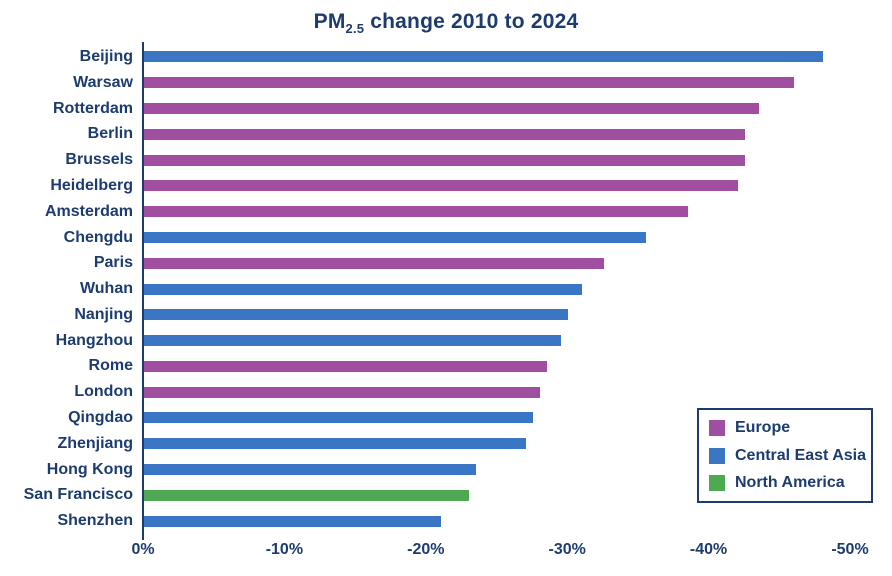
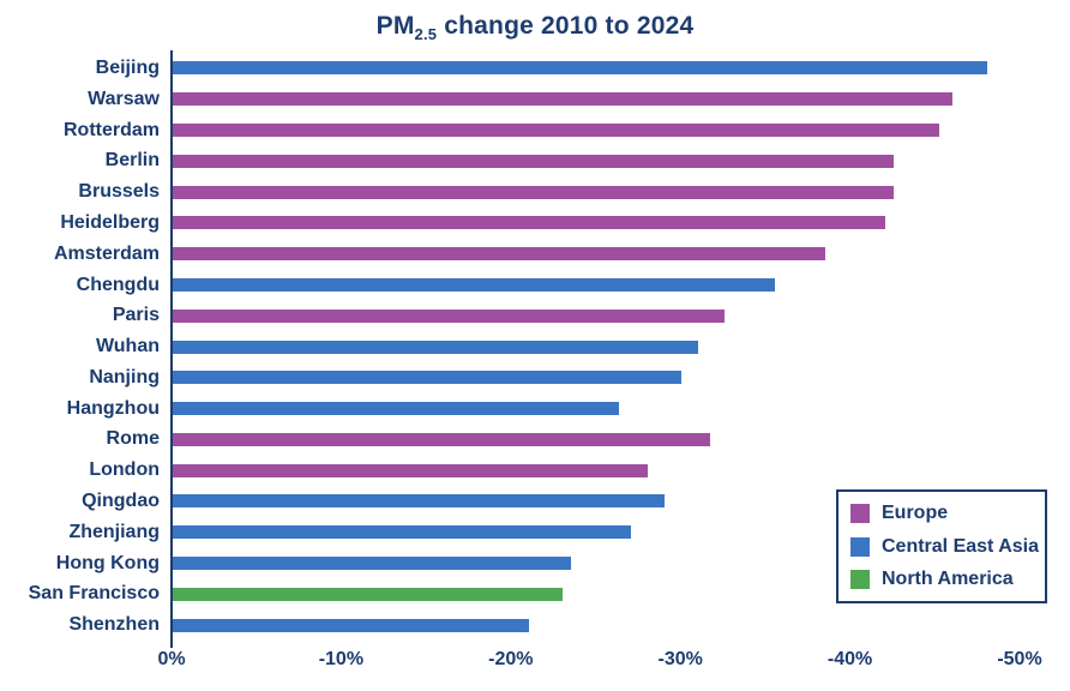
Rotterdam: -43.5% -> -45.2%
Hangzhou: -29.5% -> -26.3%
Rome: -28.5% -> -31.7%
Qingdao: -27.5% -> -29.0%
